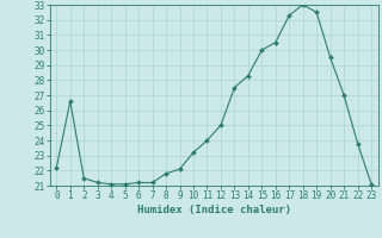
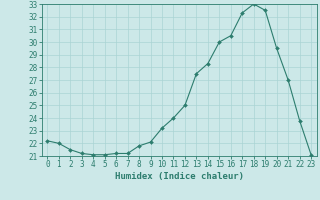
1: 26.6 -> 22.0
